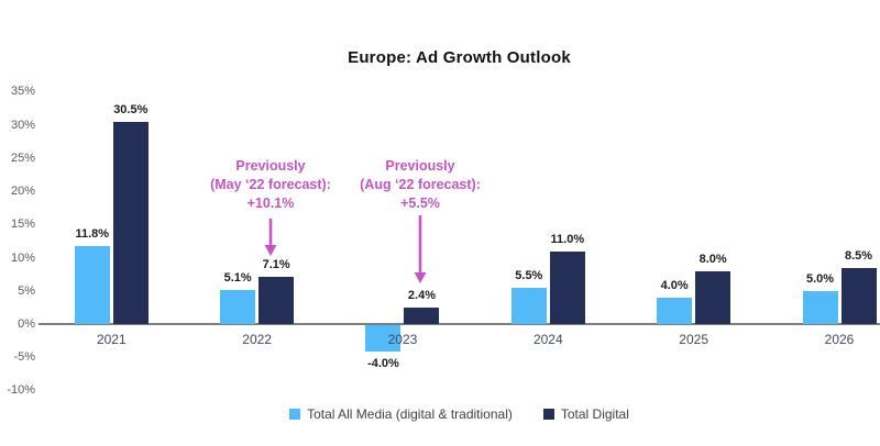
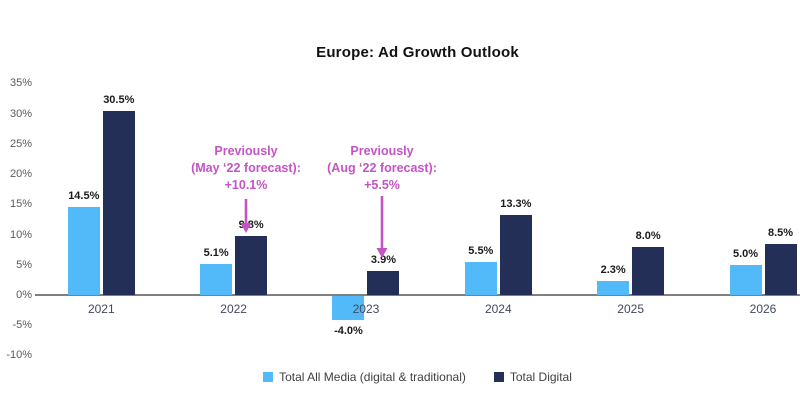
Total All Media (digital & traditional)/2021: 11.8% -> 14.5%
Total Digital/2022: 7.1% -> 9.8%
Total Digital/2023: 2.4% -> 3.9%
Total Digital/2024: 11.0% -> 13.3%
Total All Media (digital & traditional)/2025: 4.0% -> 2.3%
